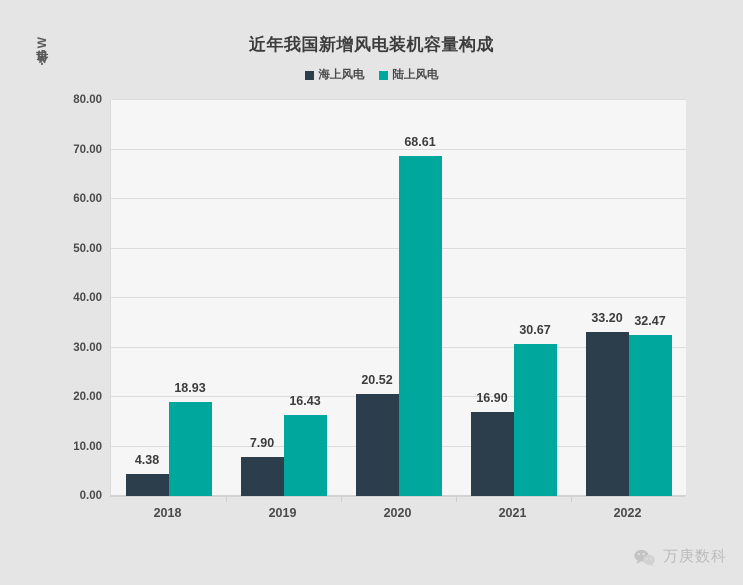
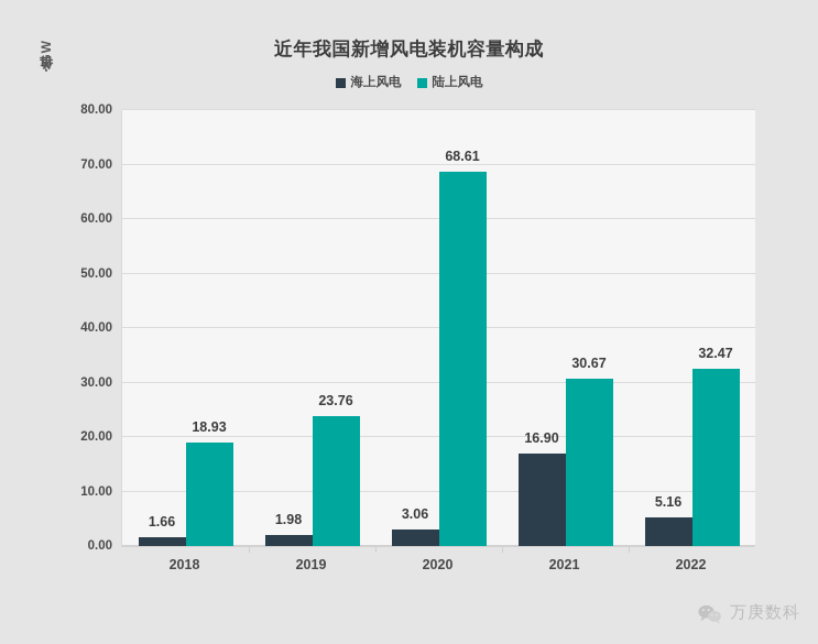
海上风电/2018: 4.38 -> 1.66
海上风电/2019: 7.90 -> 1.98
陆上风电/2019: 16.43 -> 23.76
海上风电/2020: 20.52 -> 3.06
海上风电/2022: 33.20 -> 5.16
